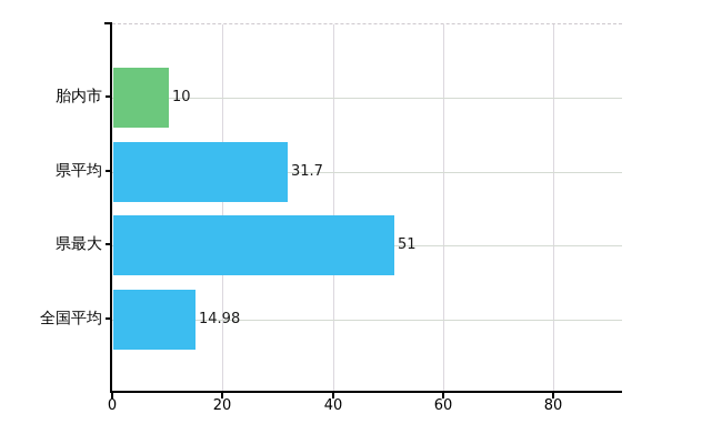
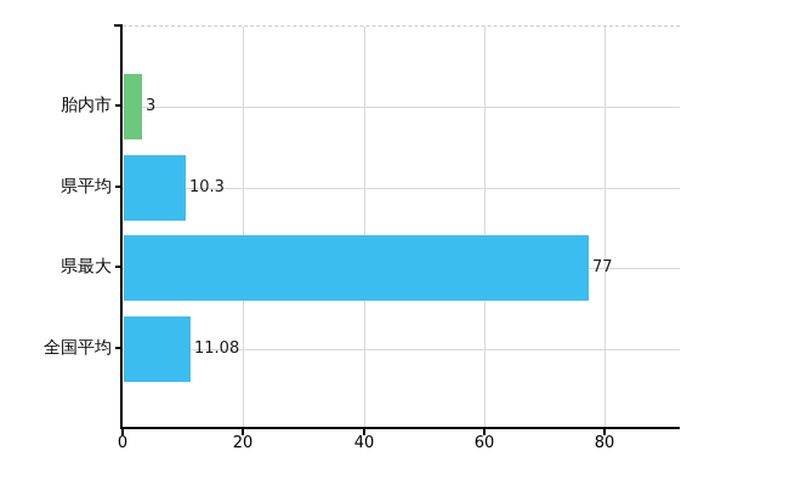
胎内市: 10 -> 3
県平均: 31.7 -> 10.3
県最大: 51 -> 77
全国平均: 14.98 -> 11.08
